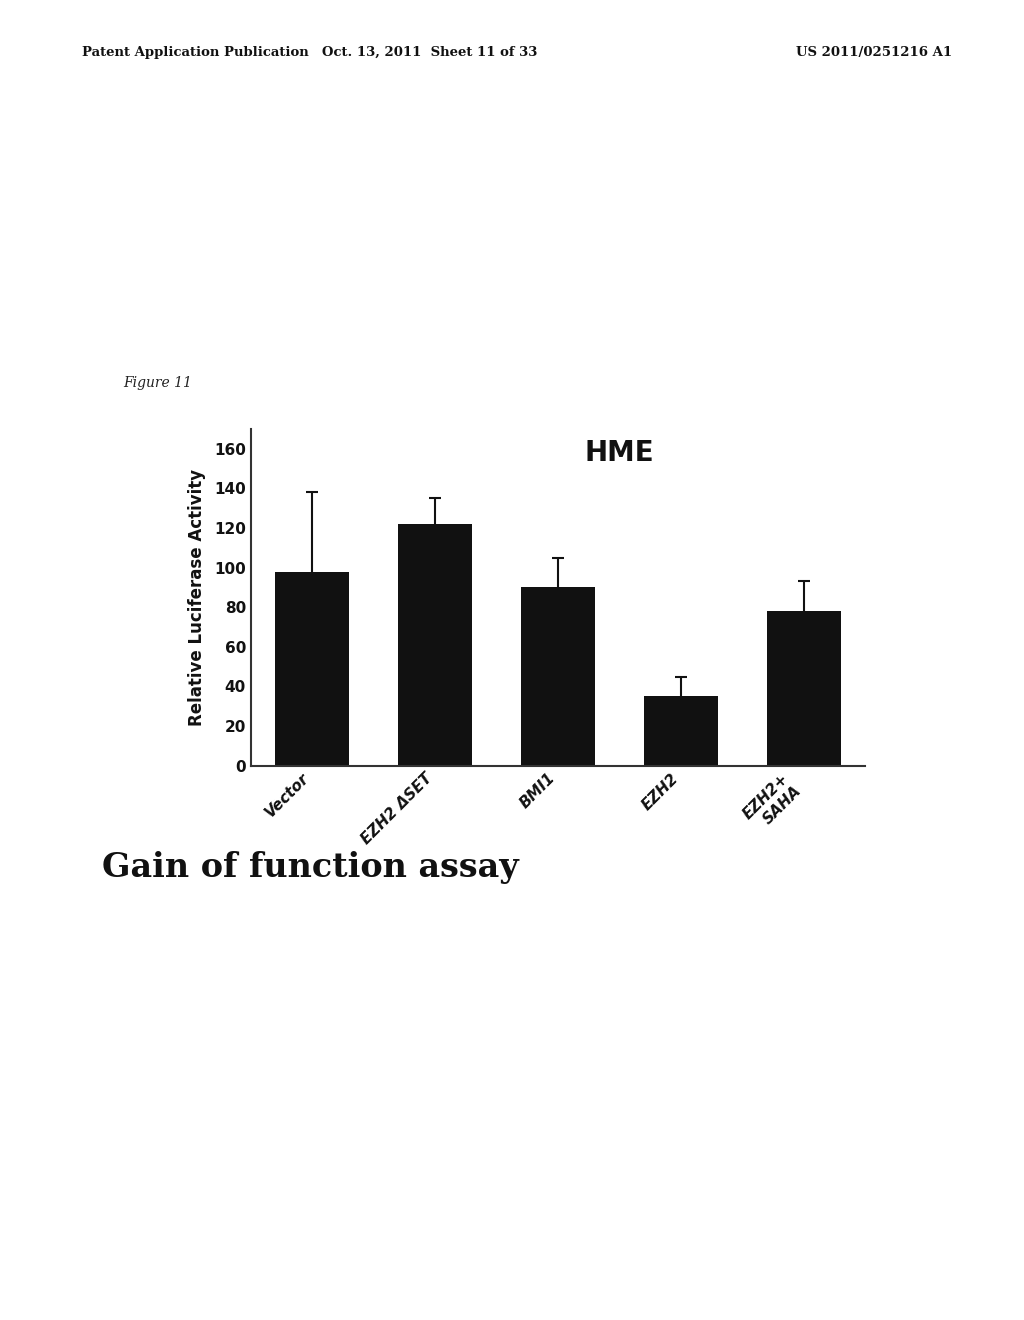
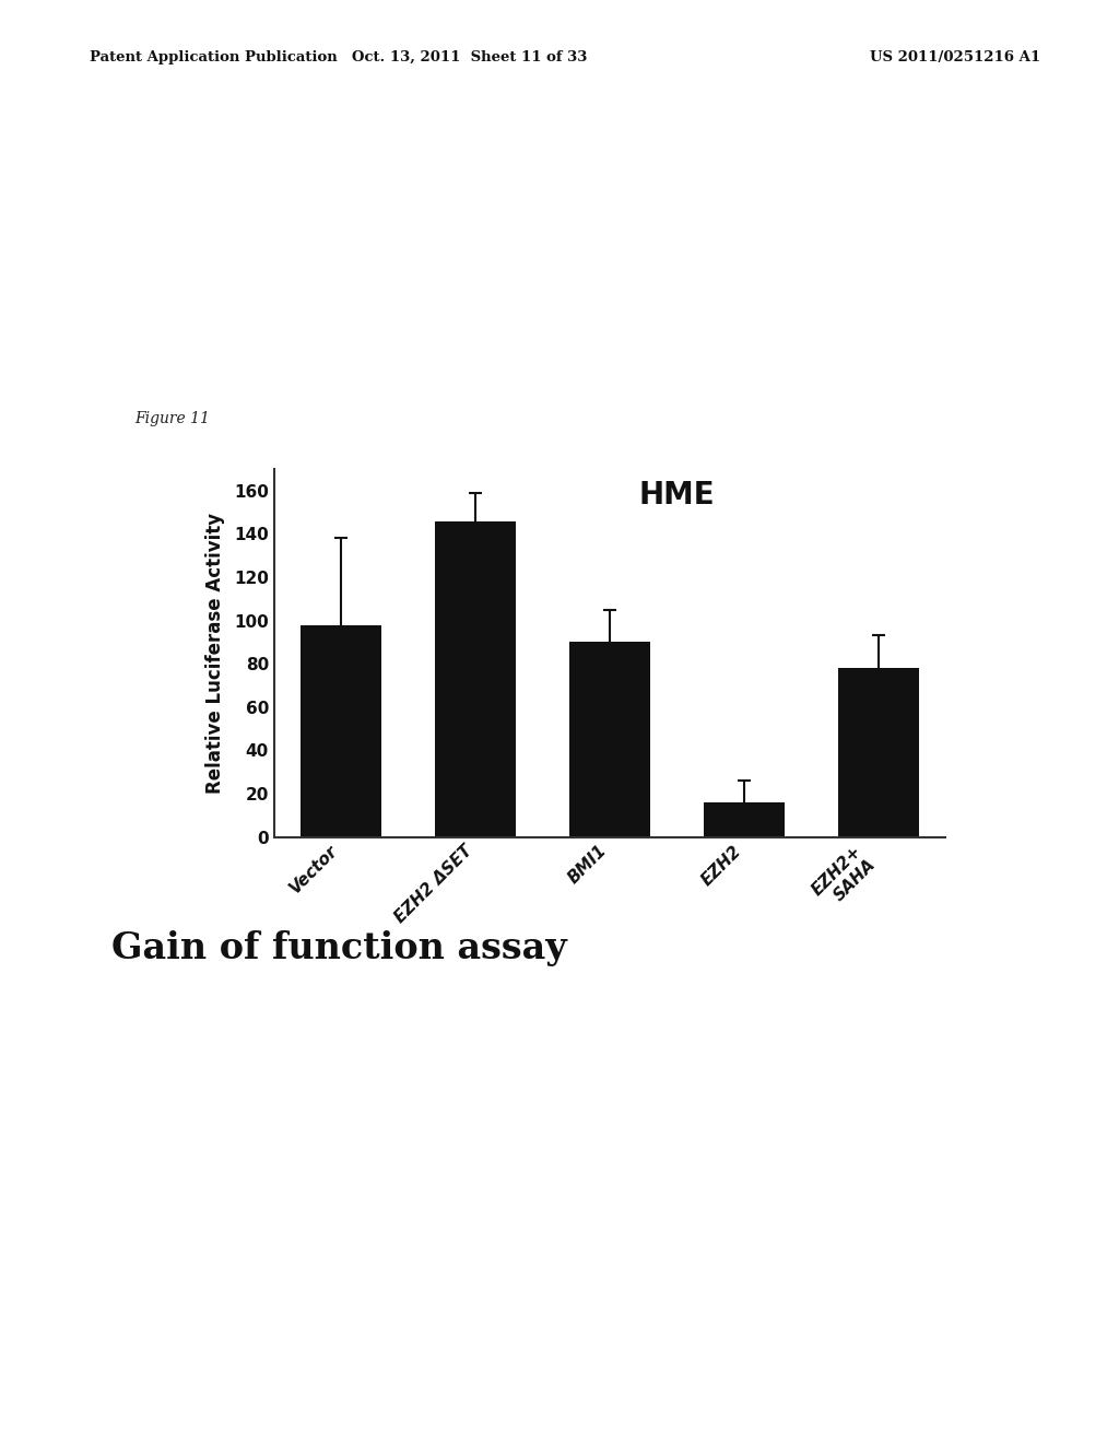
EZH2 ΔSET: 122 -> 146
EZH2: 35 -> 16
